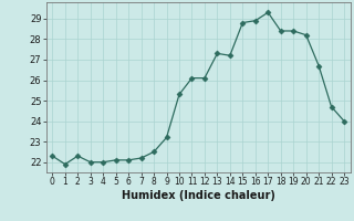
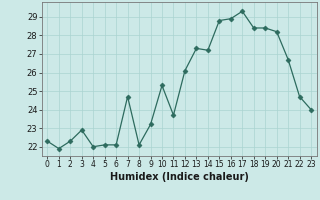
3: 22.0 -> 22.9
7: 22.2 -> 24.7
8: 22.5 -> 22.1
11: 26.1 -> 23.7
